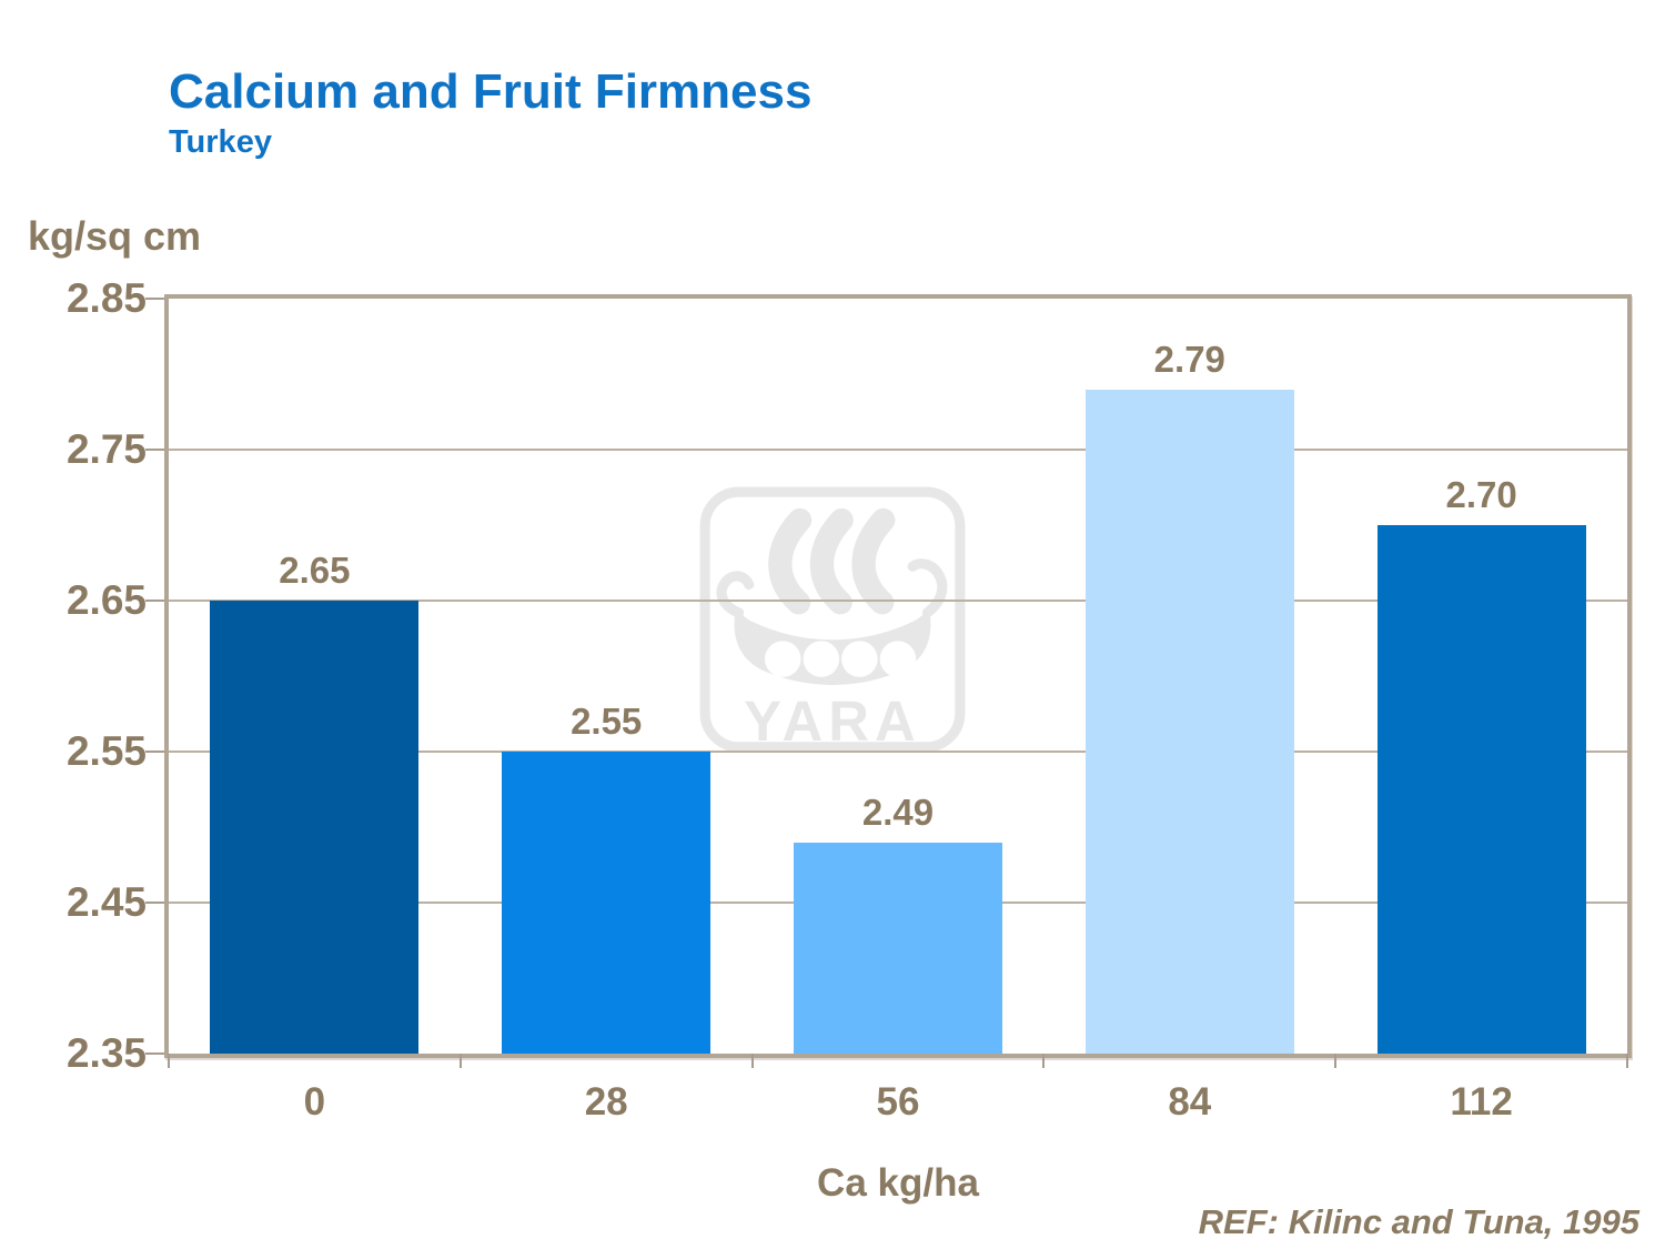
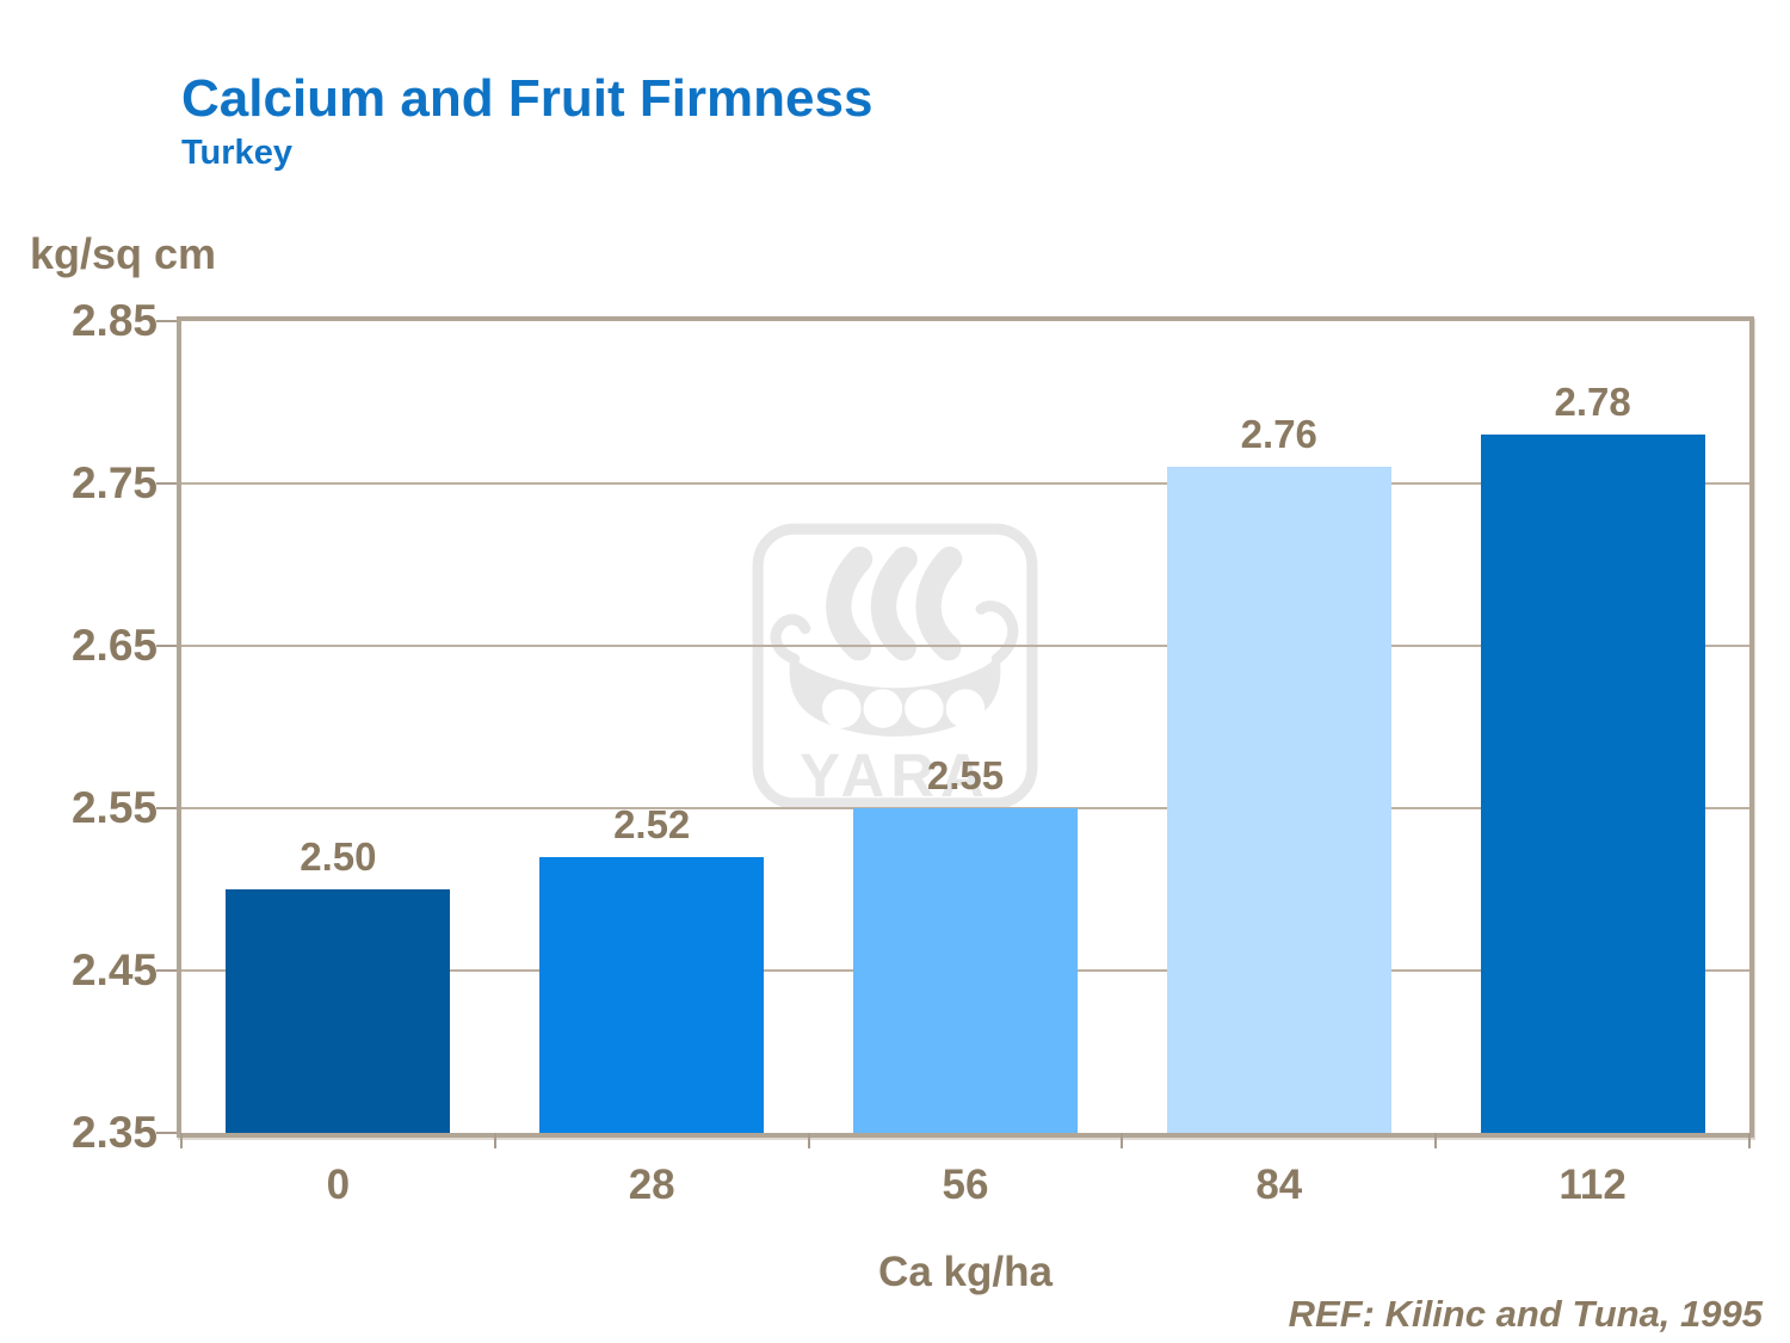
0: 2.65 -> 2.50
28: 2.55 -> 2.52
56: 2.49 -> 2.55
84: 2.79 -> 2.76
112: 2.70 -> 2.78
